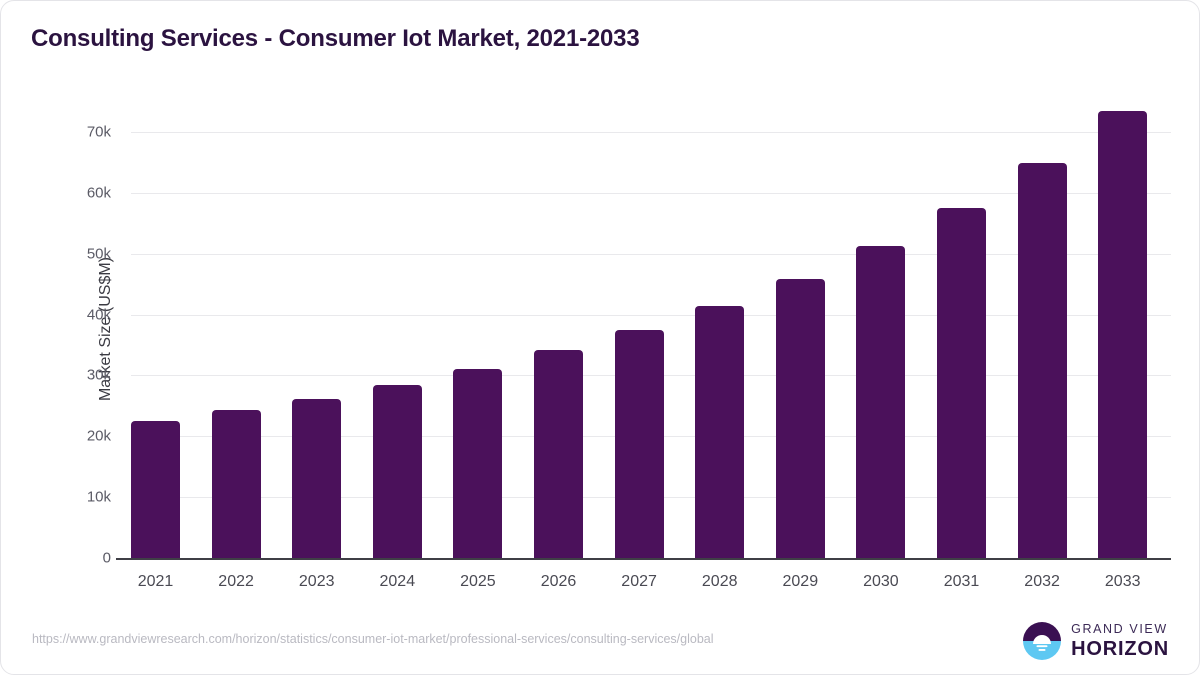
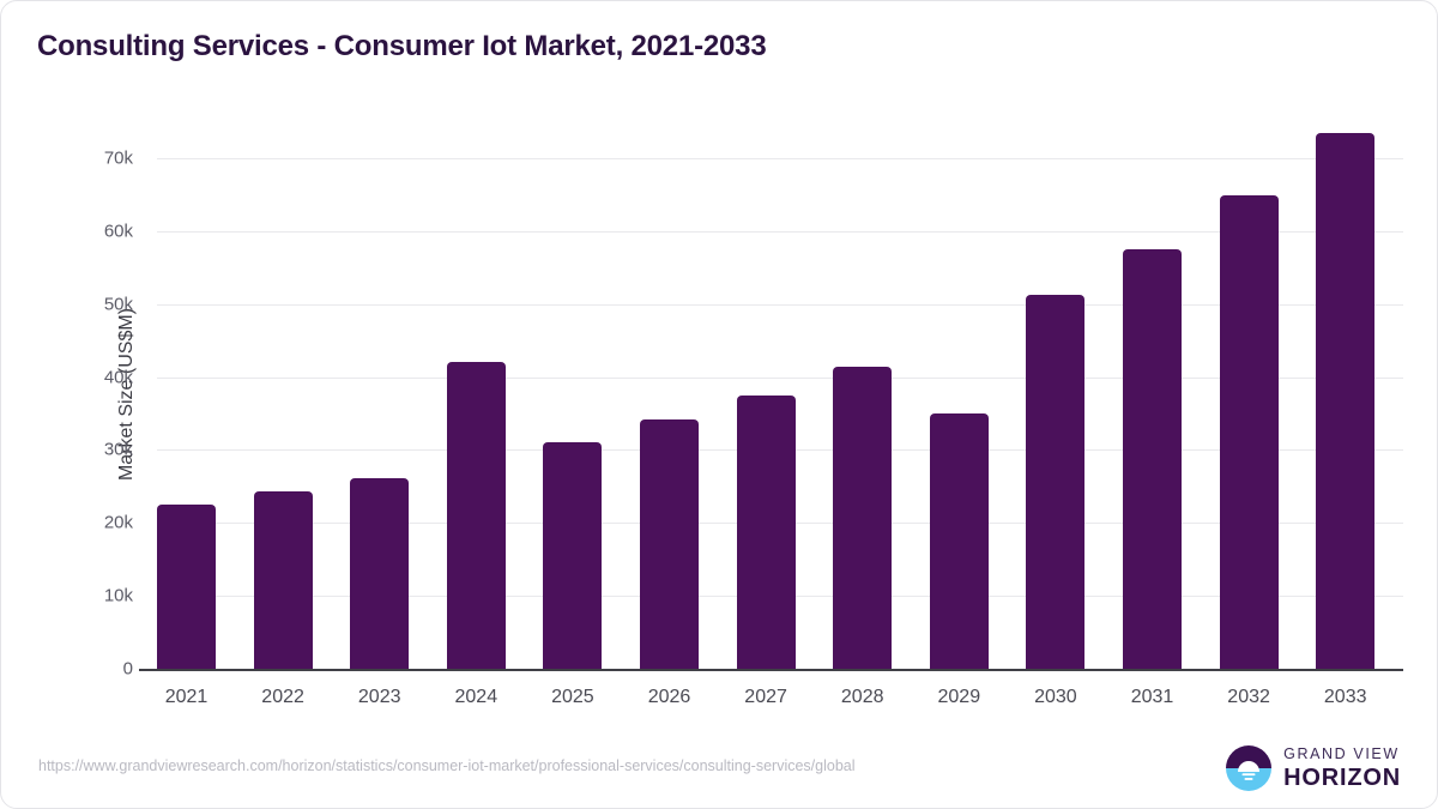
2024: 28k -> 42k
2029: 46k -> 35k
